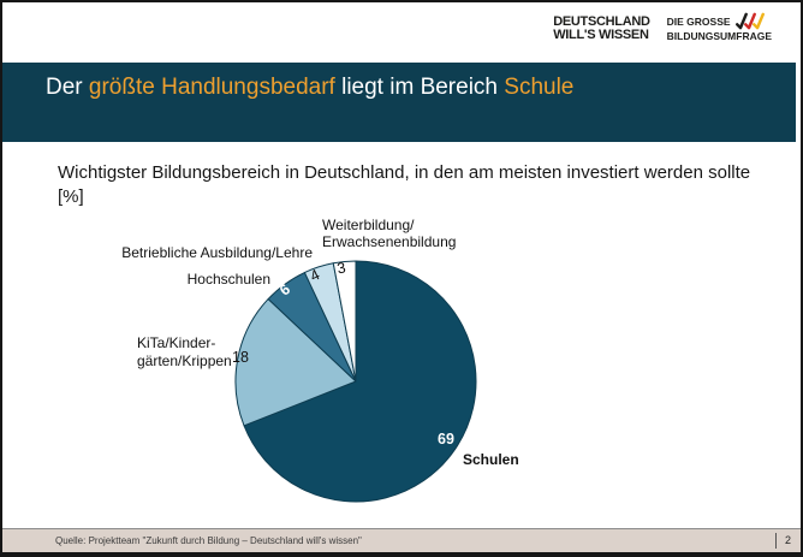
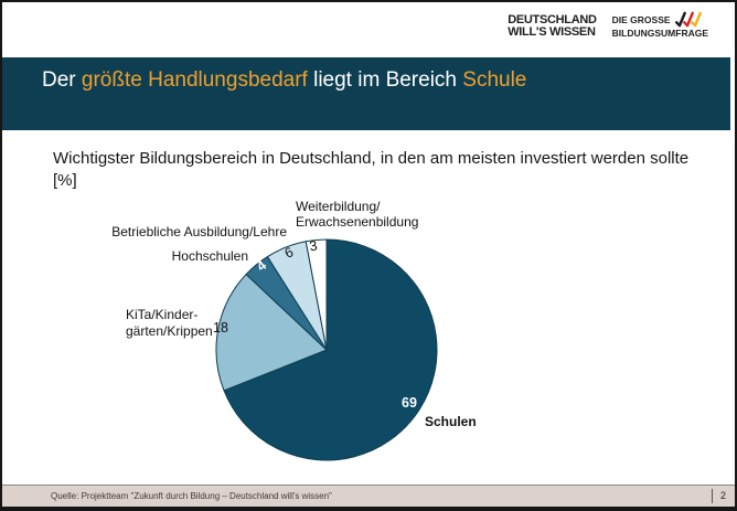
Hochschulen: 6 -> 4
Betriebliche Ausbildung/Lehre: 4 -> 6
